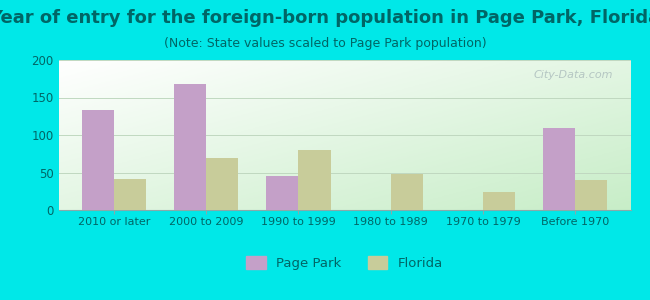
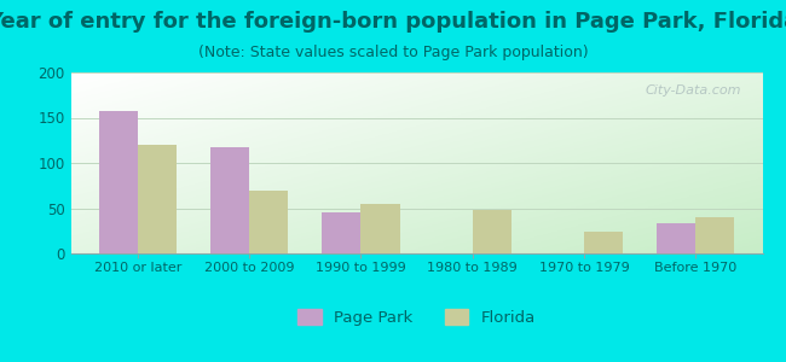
Page Park/2010 or later: 134 -> 158
Florida/2010 or later: 42 -> 120
Page Park/2000 to 2009: 168 -> 118
Florida/1990 to 1999: 80 -> 55
Page Park/Before 1970: 110 -> 33
